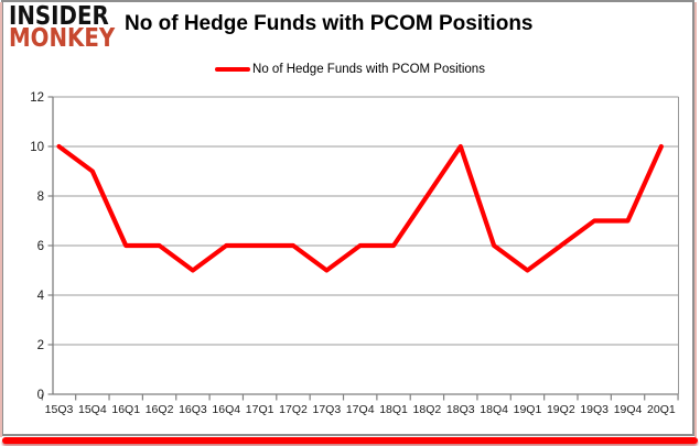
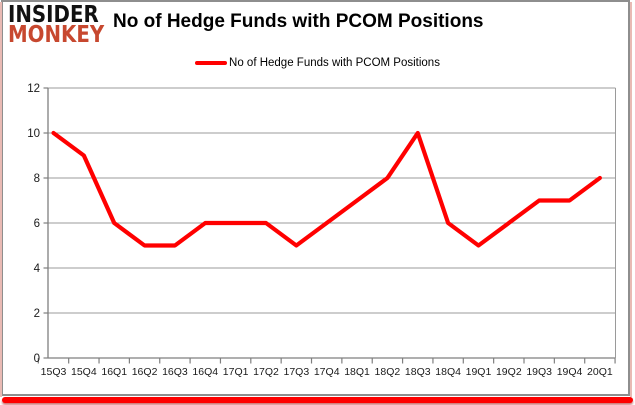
16Q2: 6 -> 5
18Q1: 6 -> 7
20Q1: 10 -> 8
